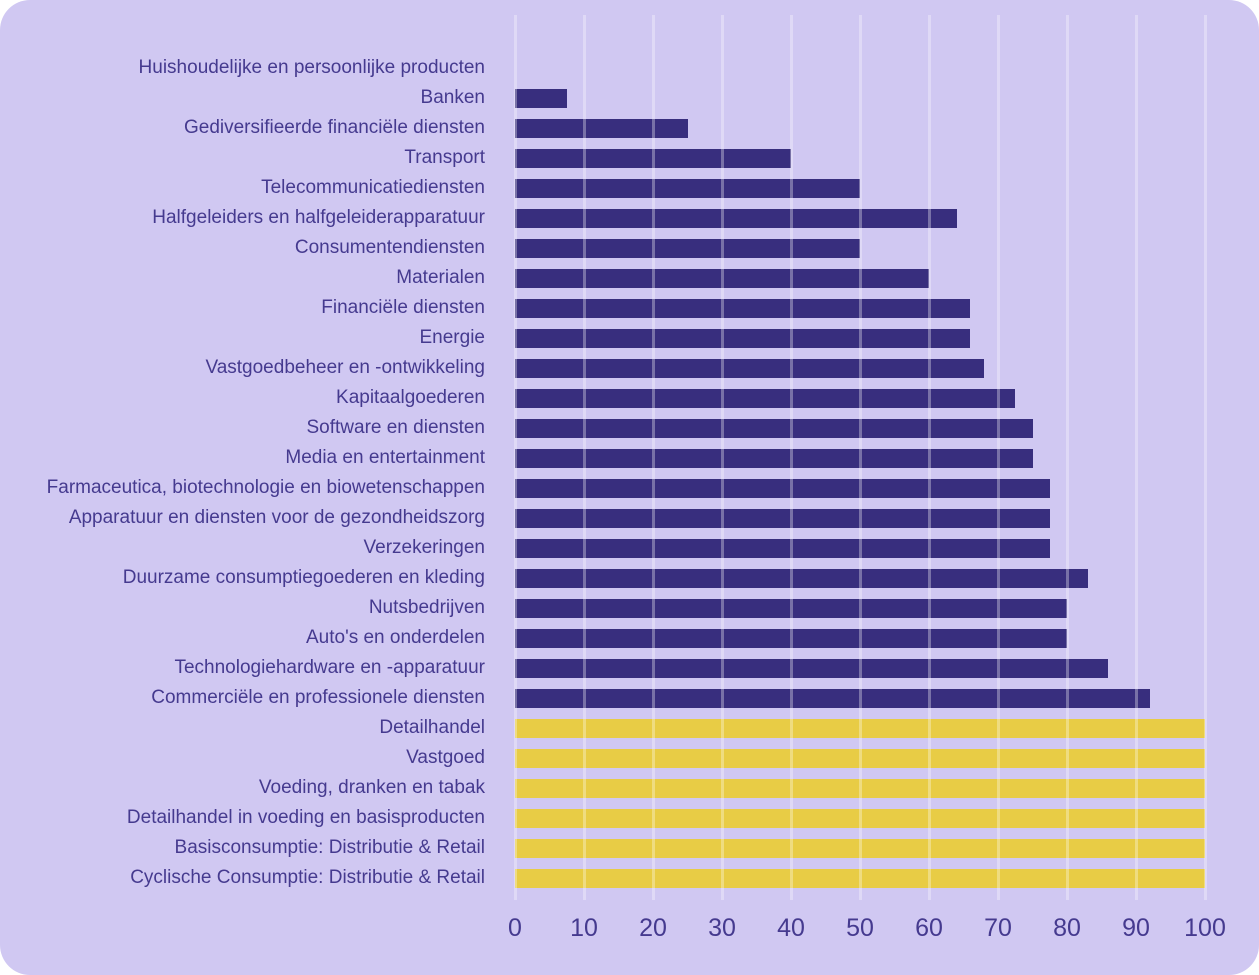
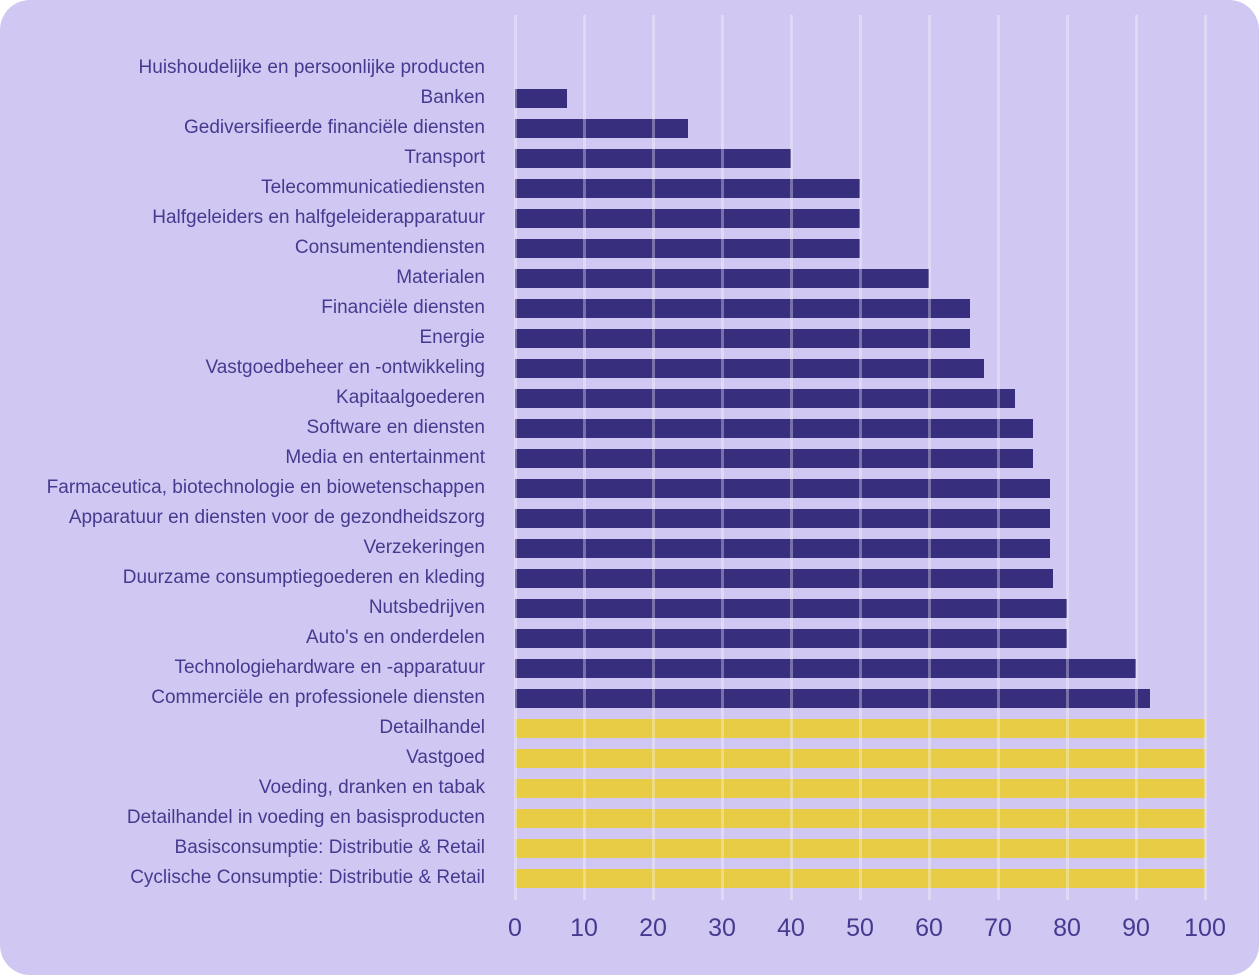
Halfgeleiders en halfgeleiderapparatuur: 64 -> 50
Duurzame consumptiegoederen en kleding: 83 -> 78
Technologiehardware en -apparatuur: 86 -> 90
